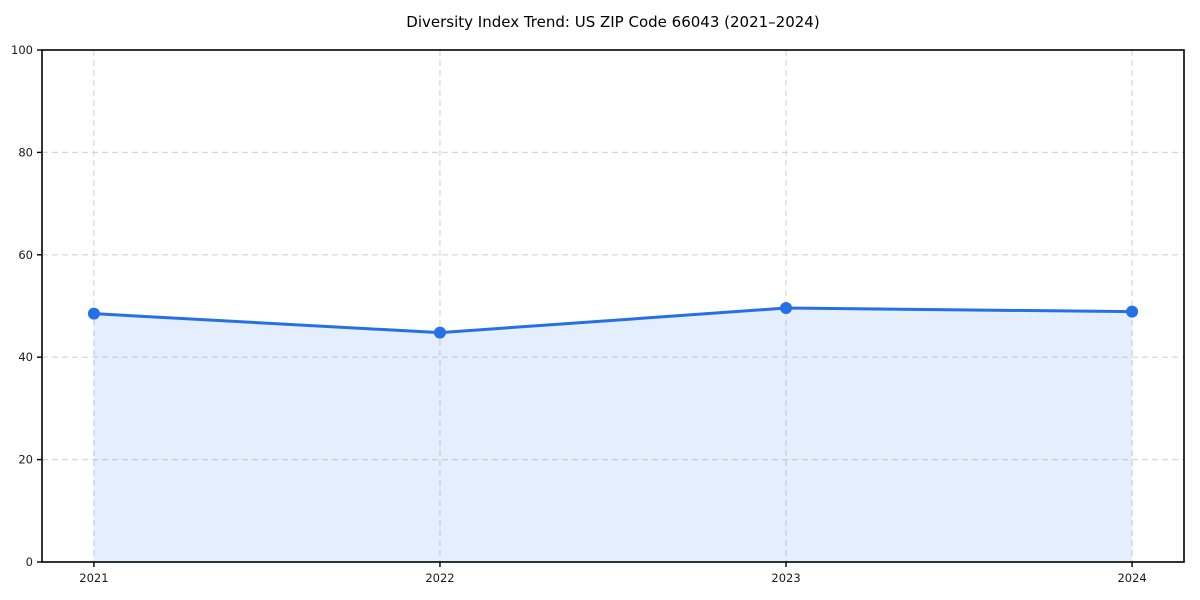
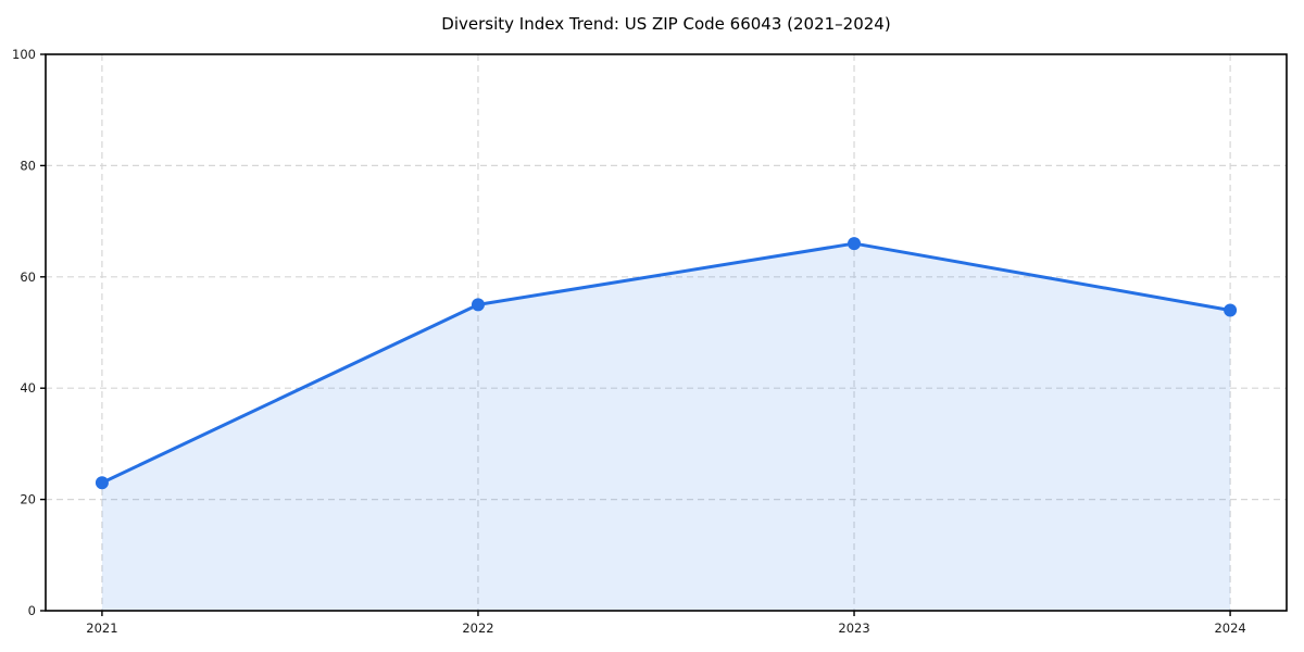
2021: 48 -> 23
2022: 45 -> 55
2023: 50 -> 66
2024: 49 -> 54
